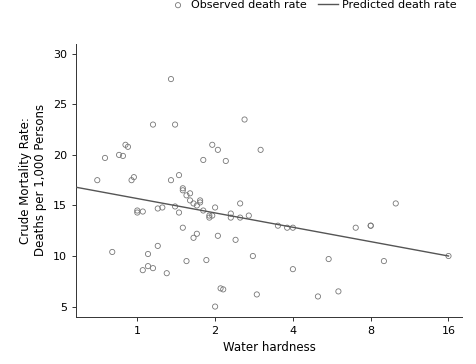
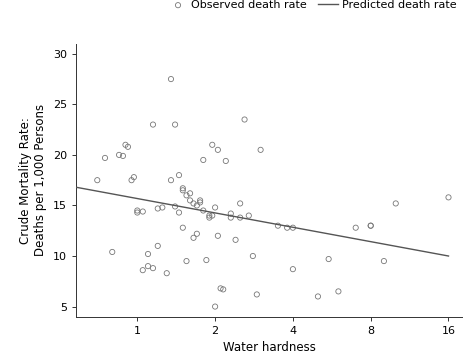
16: 10.0 -> 15.8
